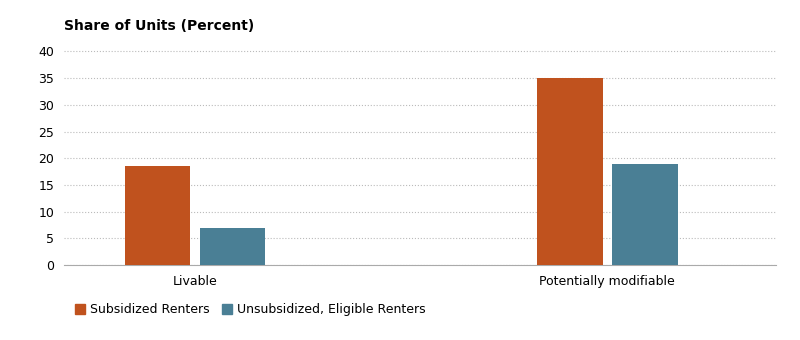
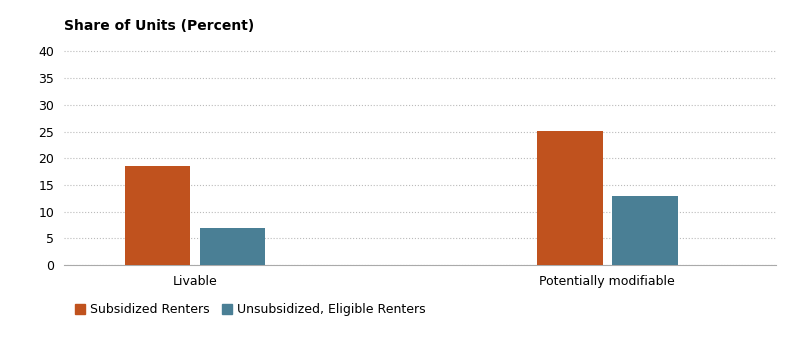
Subsidized Renters/Potentially modifiable: 35.0 -> 25.2
Unsubsidized, Eligible Renters/Potentially modifiable: 19 -> 13
